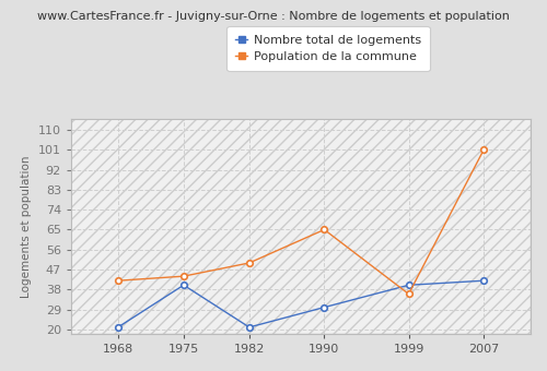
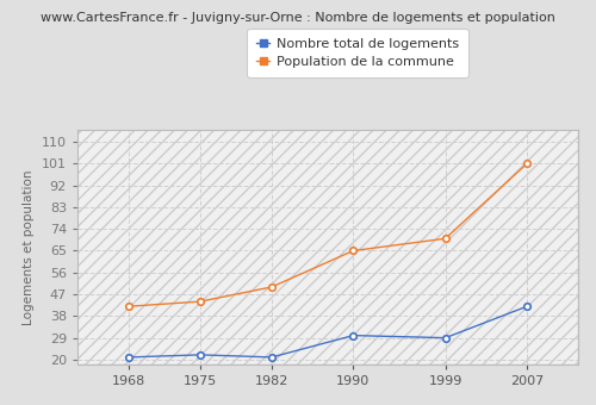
Nombre total de logements/1975: 40 -> 22
Nombre total de logements/1999: 40 -> 29
Population de la commune/1999: 36 -> 70
